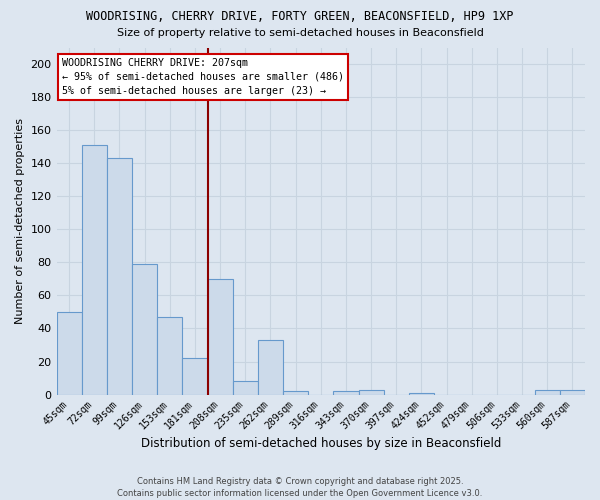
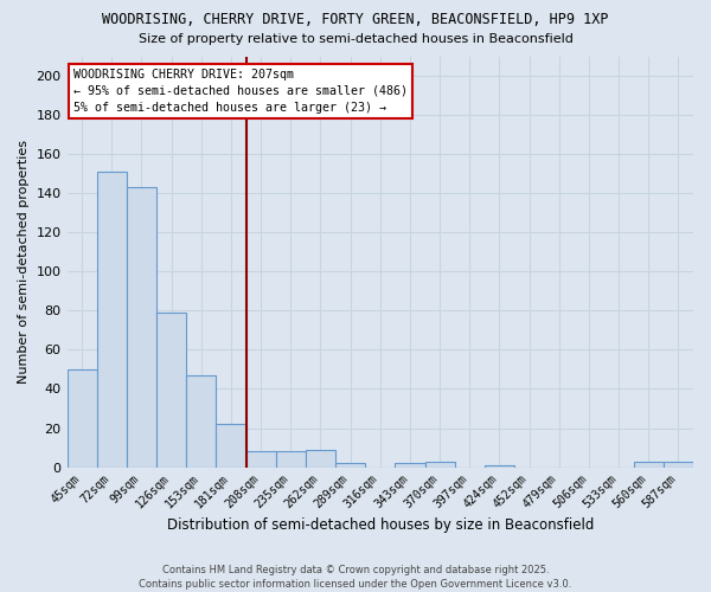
208sqm: 70 -> 8
262sqm: 33 -> 9
